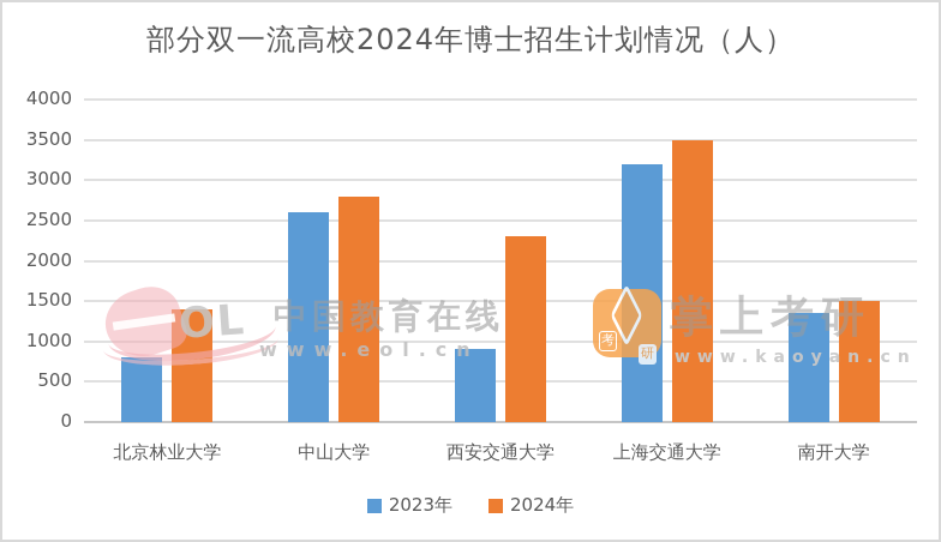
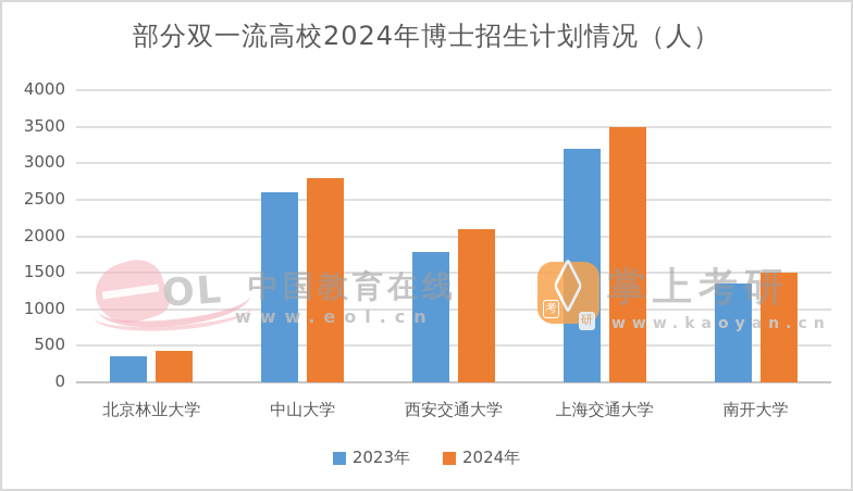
2023年/北京林业大学: 800 -> 400
2024年/北京林业大学: 1400 -> 400
2023年/西安交通大学: 900 -> 1800
2024年/西安交通大学: 2300 -> 2100
